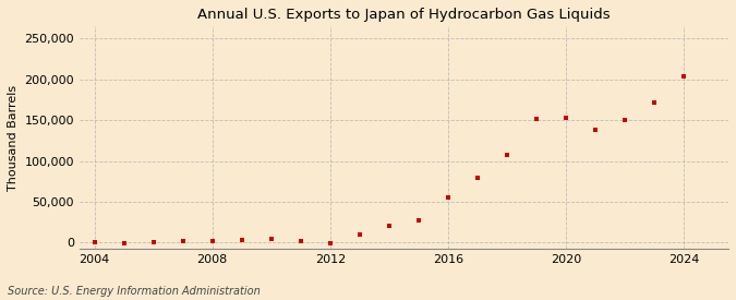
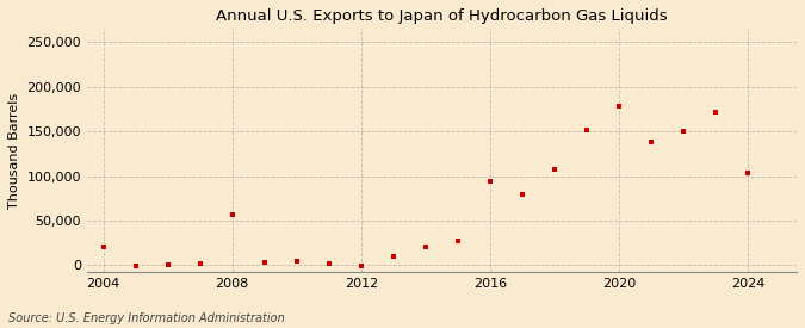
2004: 0 -> 20,000
2008: 2,000 -> 56,000
2016: 55,000 -> 94,000
2020: 153,000 -> 178,000
2024: 203,000 -> 104,000
